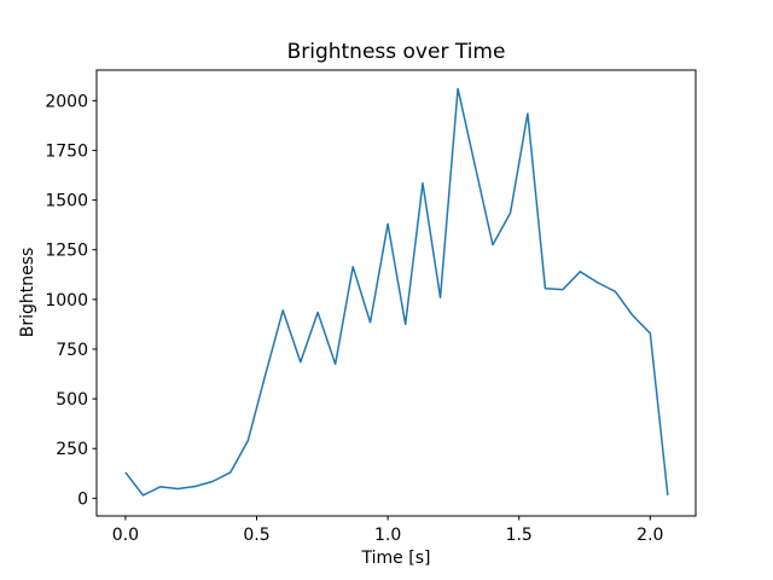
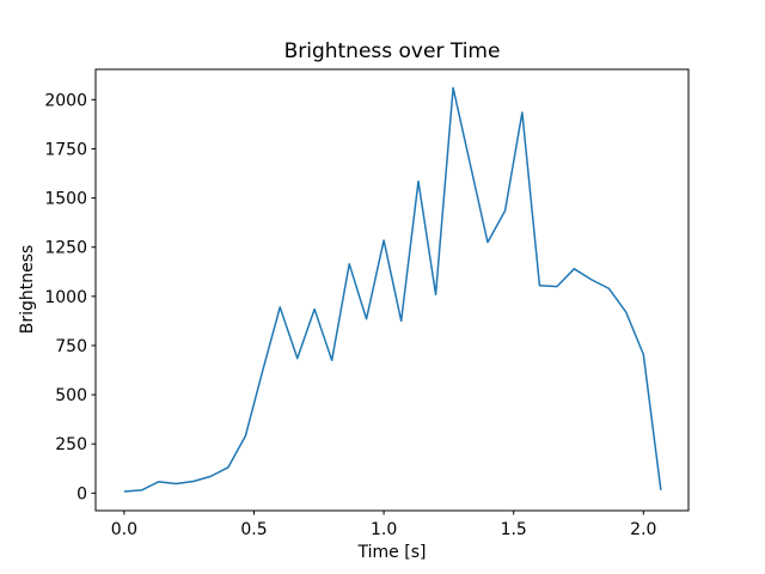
0.0: 130 -> 10
1.0: 1380 -> 1280
2.0: 830 -> 700
